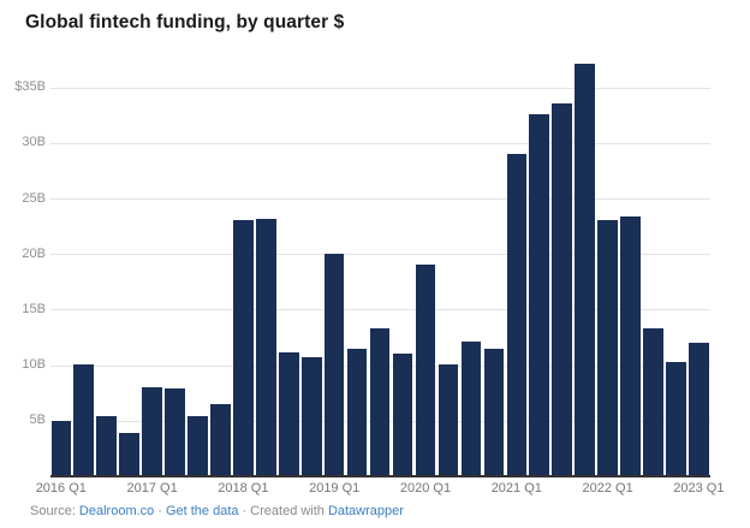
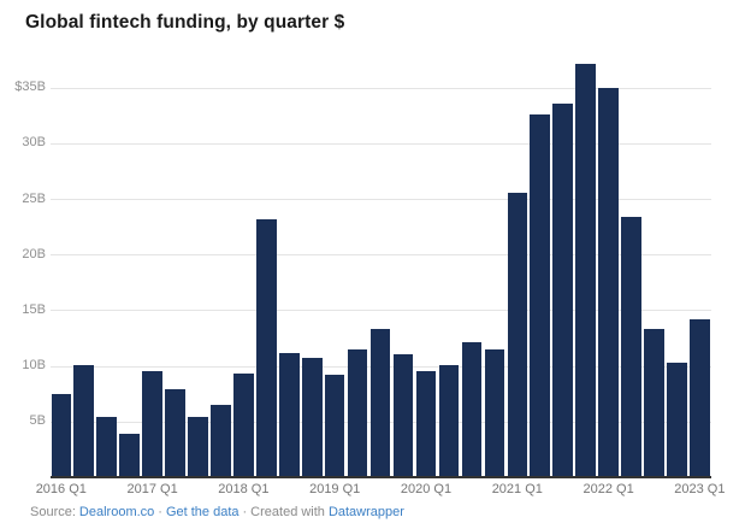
2016 Q1: $5B -> $8B
2017 Q1: $8B -> $10B
2018 Q1: $23B -> $9B
2019 Q1: $20B -> $9B
2020 Q1: $19B -> $10B
2021 Q1: $29B -> $26B
2022 Q1: $23B -> $35B
2023 Q1: $12B -> $14B
